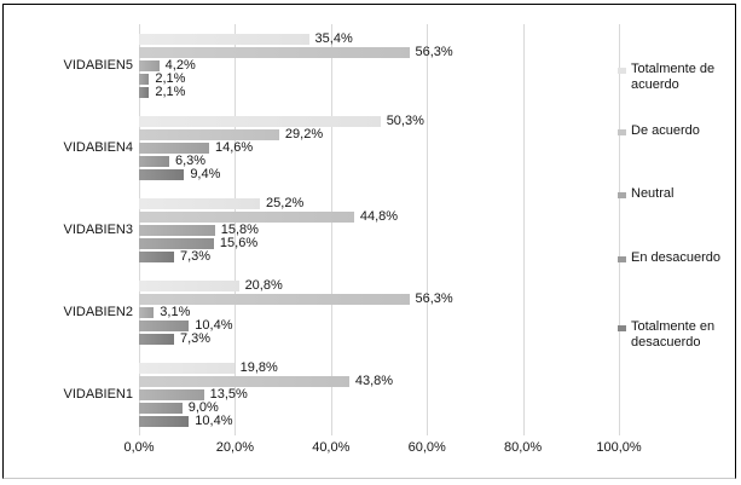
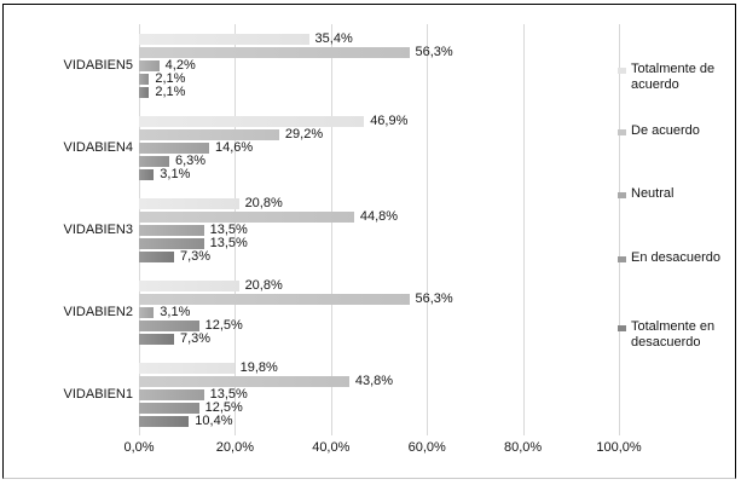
Totalmente de acuerdo/VIDABIEN4: 50,3% -> 46,9%
Totalmente en desacuerdo/VIDABIEN4: 9,4% -> 3,1%
Totalmente de acuerdo/VIDABIEN3: 25,2% -> 20,8%
Neutral/VIDABIEN3: 15,8% -> 13,5%
En desacuerdo/VIDABIEN3: 15,6% -> 13,5%
En desacuerdo/VIDABIEN2: 10,4% -> 12,5%
En desacuerdo/VIDABIEN1: 9,0% -> 12,5%
